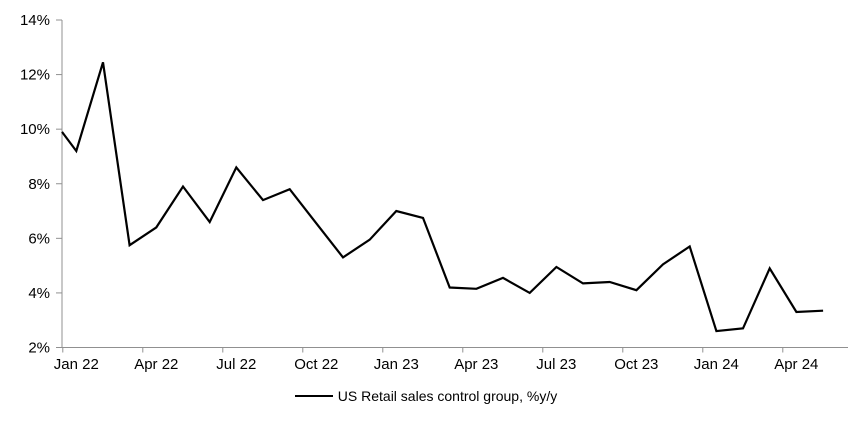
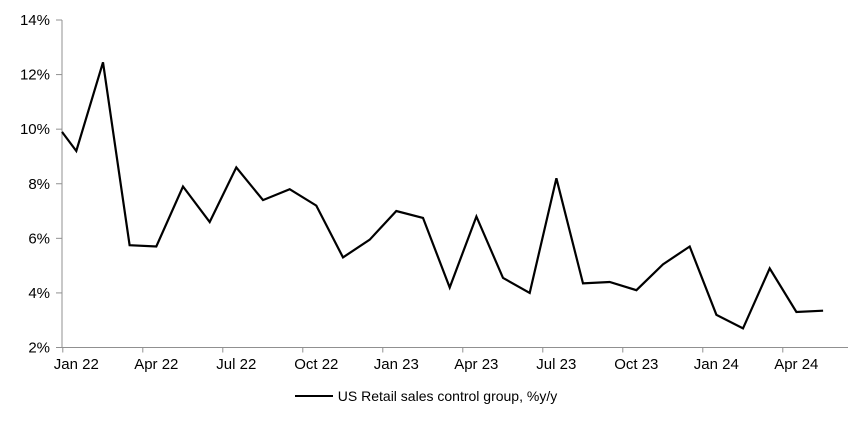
Apr 22: 6.4% -> 5.7%
Oct 22: 6.5% -> 7.2%
Apr 23: 4.2% -> 6.8%
Jul 23: 5.0% -> 8.2%
Jan 24: 2.6% -> 3.2%
